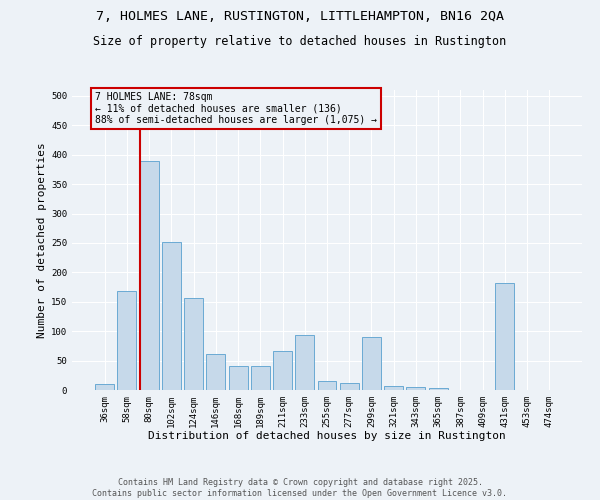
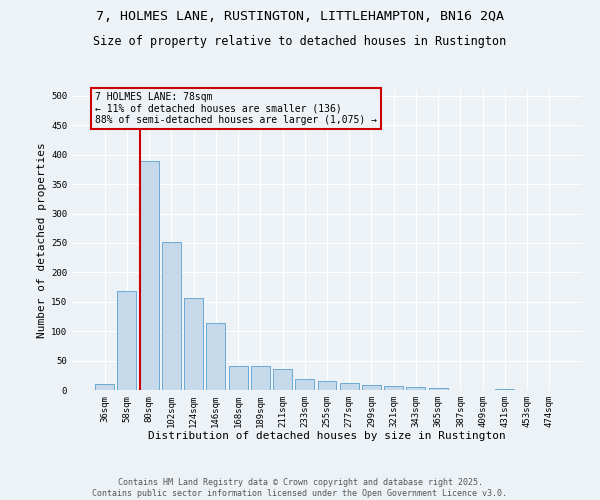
146sqm: 62 -> 114
211sqm: 66 -> 35
233sqm: 94 -> 18
299sqm: 90 -> 8
431sqm: 182 -> 1
